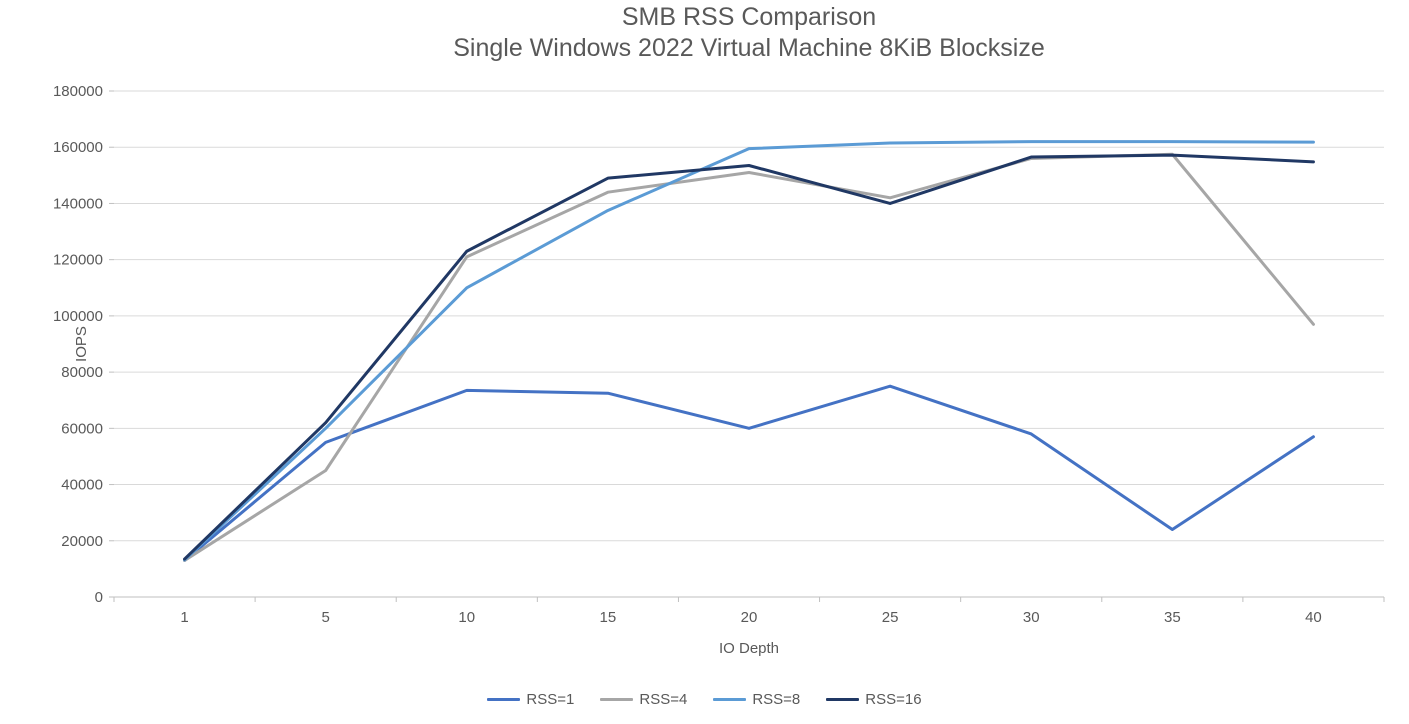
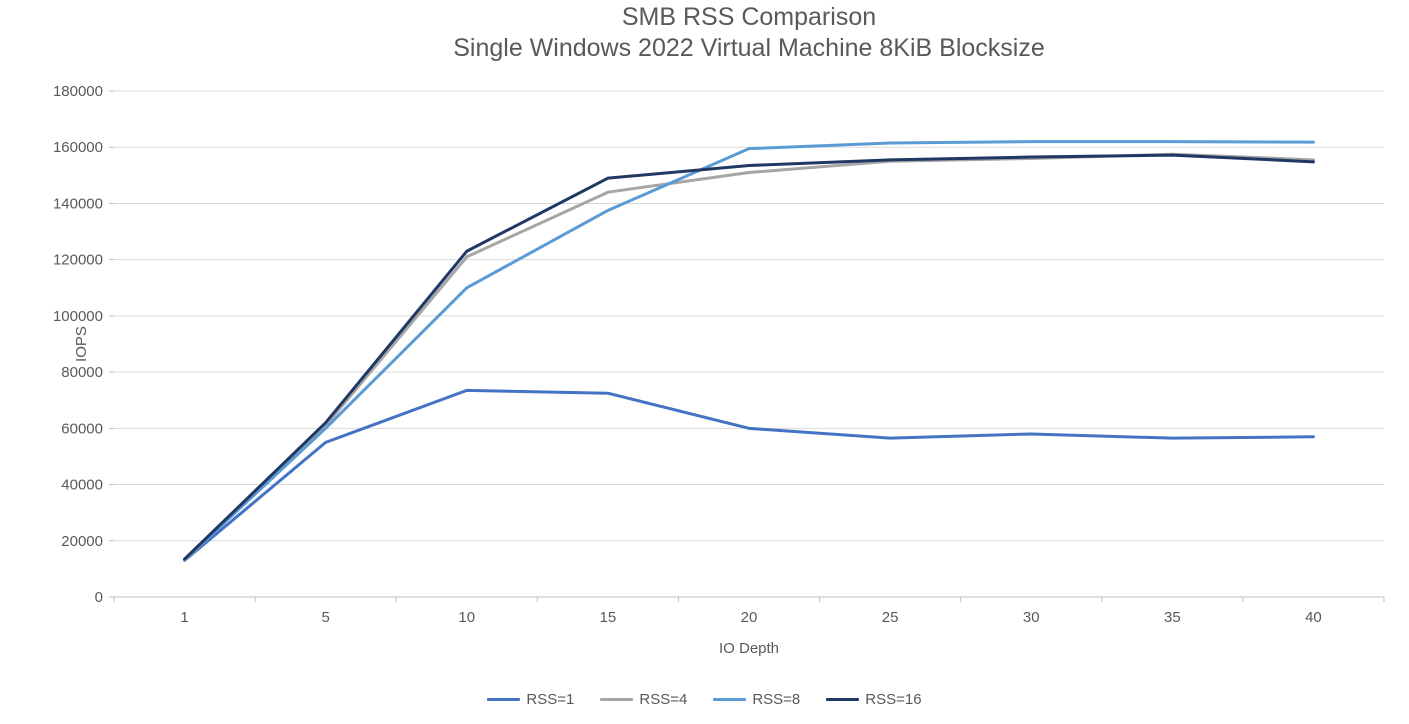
RSS=4/5: 45000 -> 61000
RSS=1/25: 75000 -> 56000
RSS=4/25: 142000 -> 155000
RSS=16/25: 140000 -> 156000
RSS=1/35: 24000 -> 56000
RSS=4/40: 97000 -> 156000
